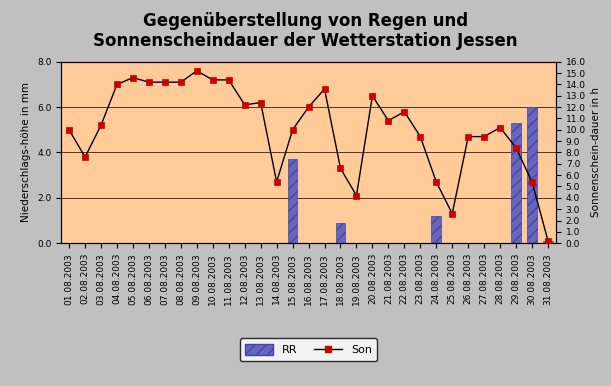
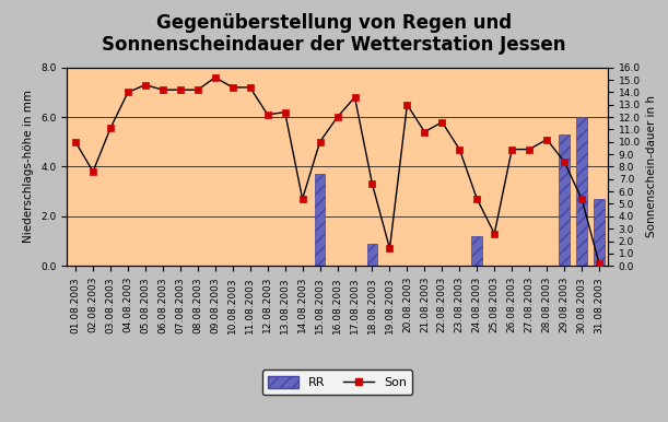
Son/03.08.2003: 10.4 -> 11.1
Son/19.08.2003: 4.2 -> 1.4
RR/31.08.2003: 0.1 -> 2.7
